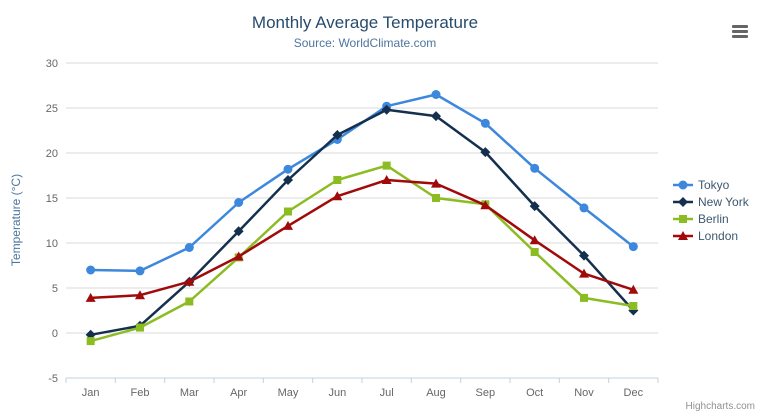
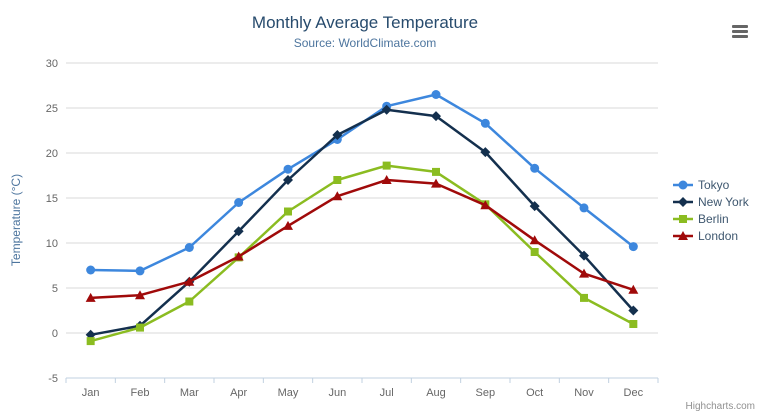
Berlin/Aug: 15 -> 18
Berlin/Dec: 3 -> 1
